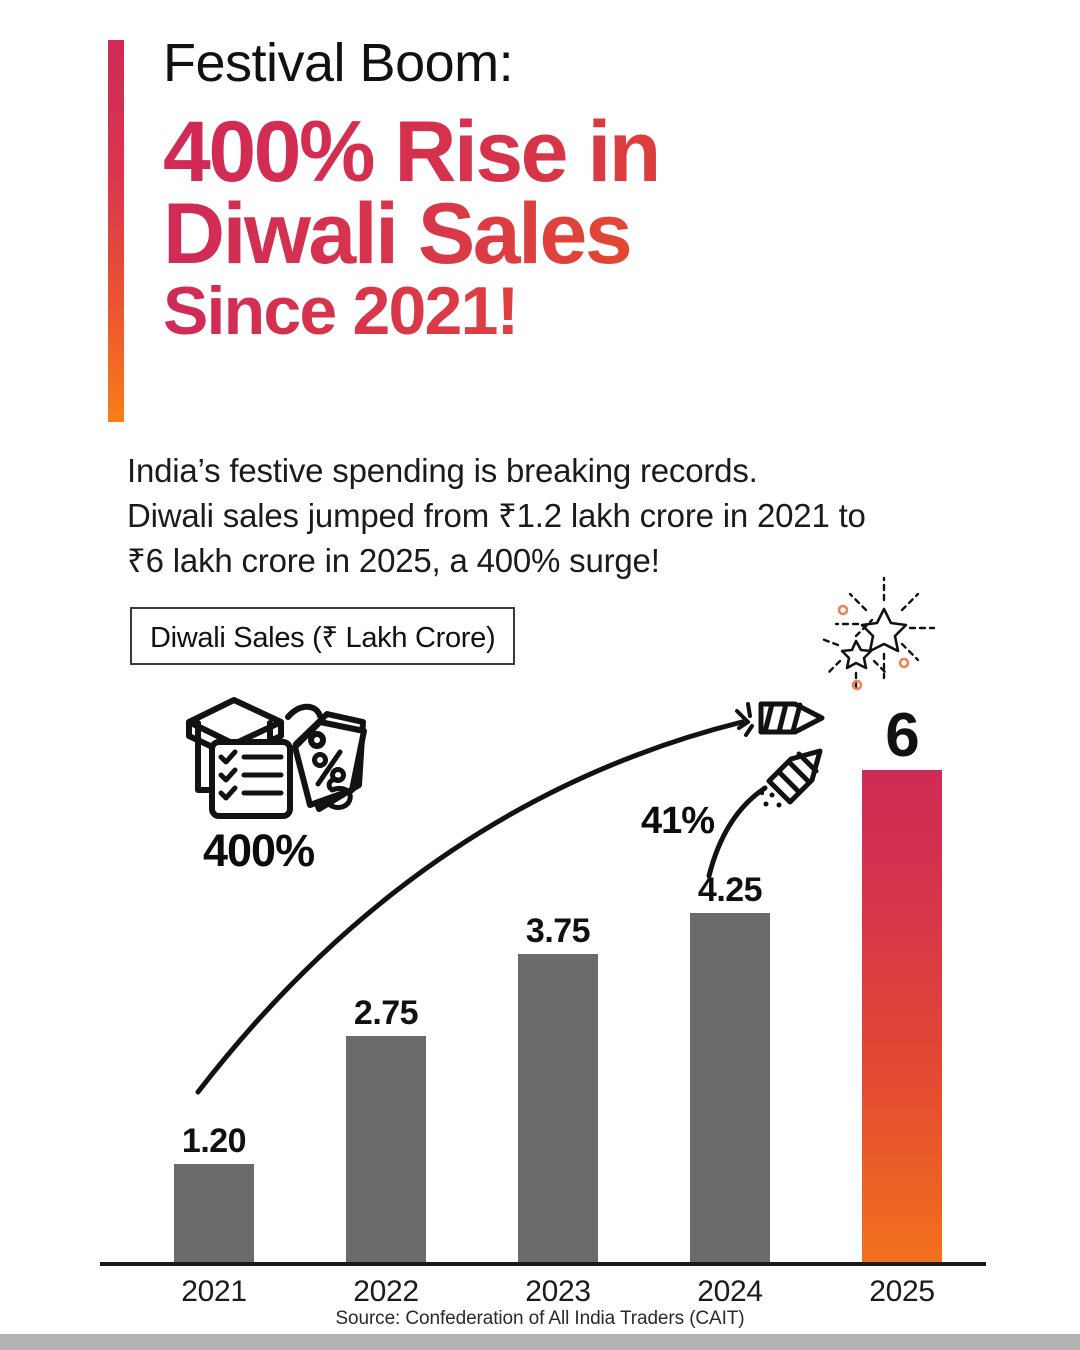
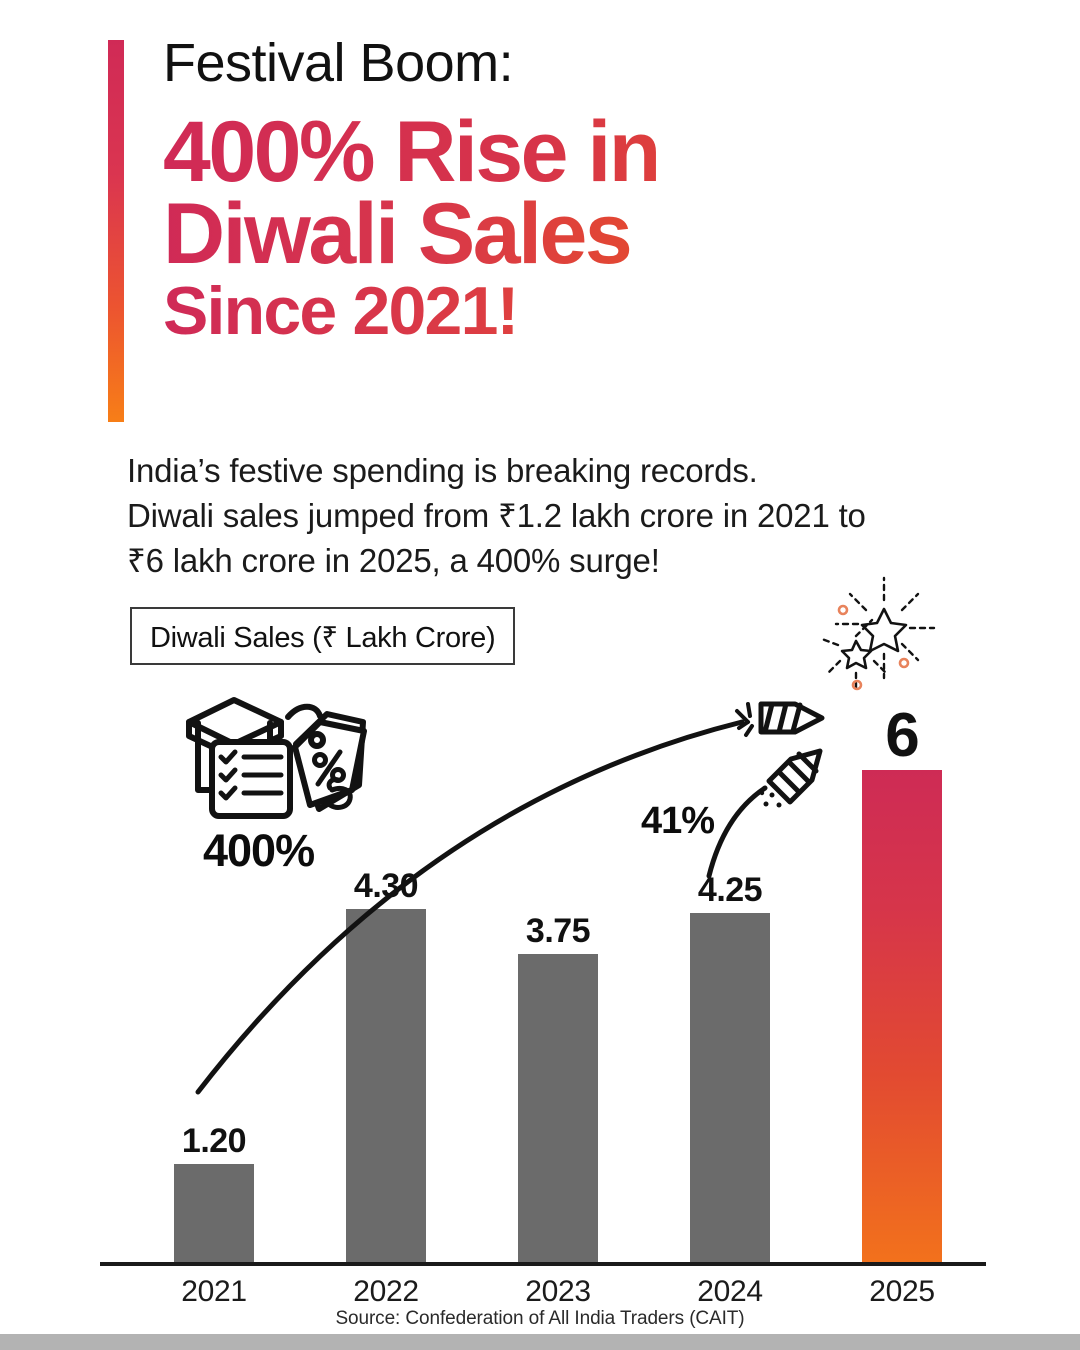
2022: 2.75 -> 4.30
